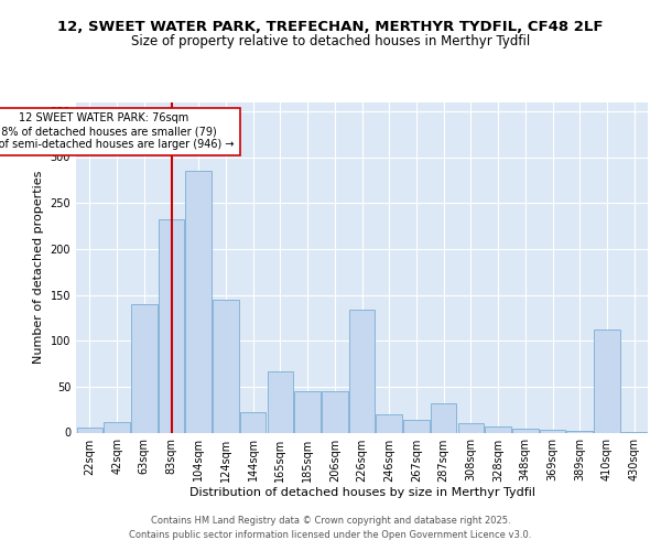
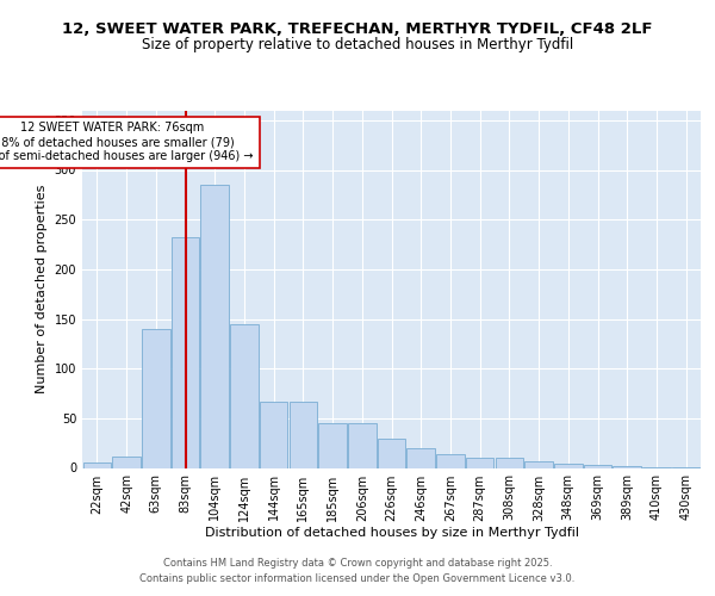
144sqm: 22 -> 67
226sqm: 134 -> 30
287sqm: 32 -> 10
410sqm: 112 -> 1
